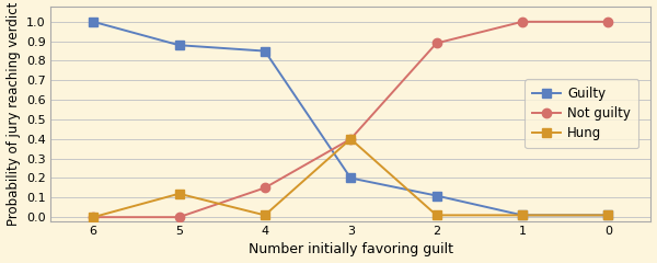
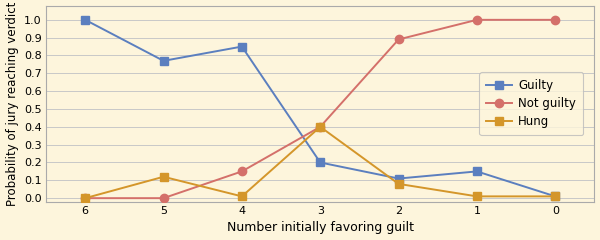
Guilty/5: 0.88 -> 0.77
Hung/2: 0.01 -> 0.08
Guilty/1: 0.01 -> 0.15
